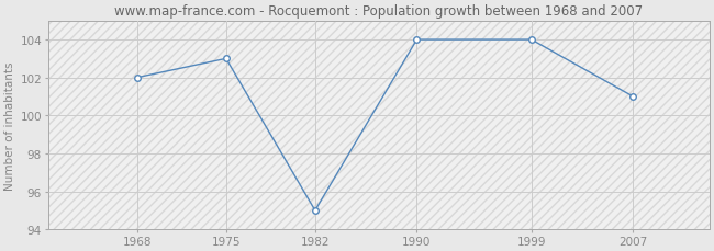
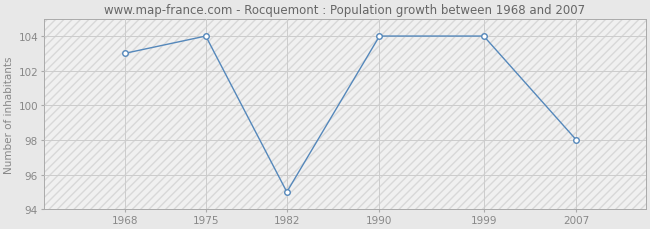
1968: 102 -> 103
1975: 103 -> 104
2007: 101 -> 98
